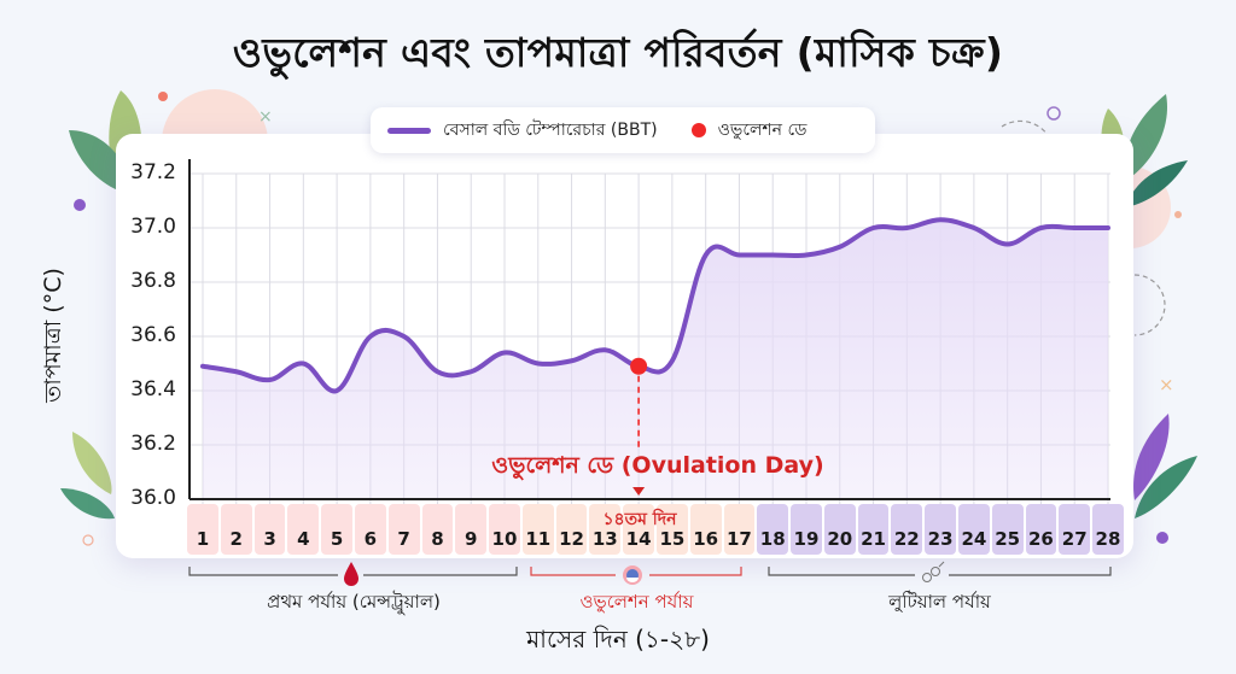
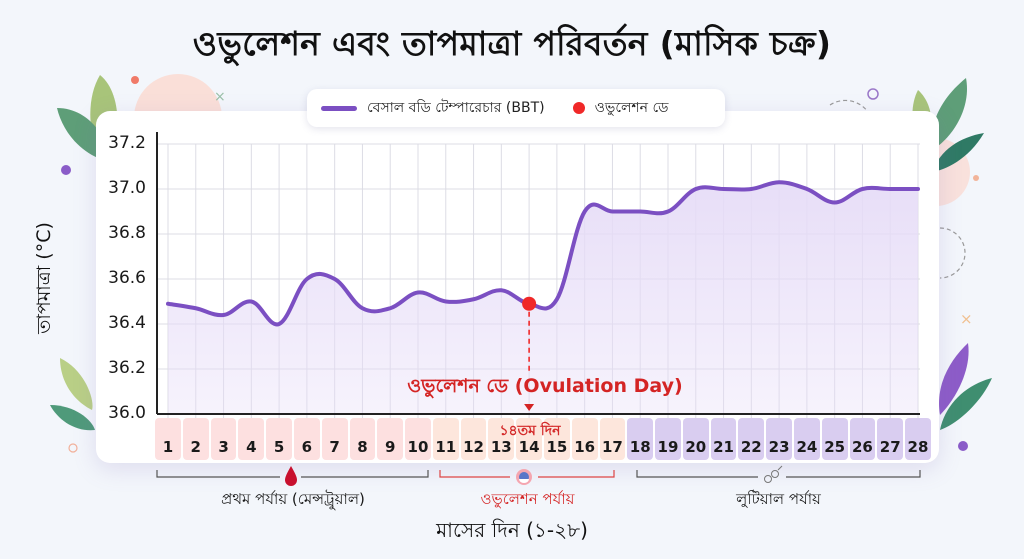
20: 36.93 -> 37.00
